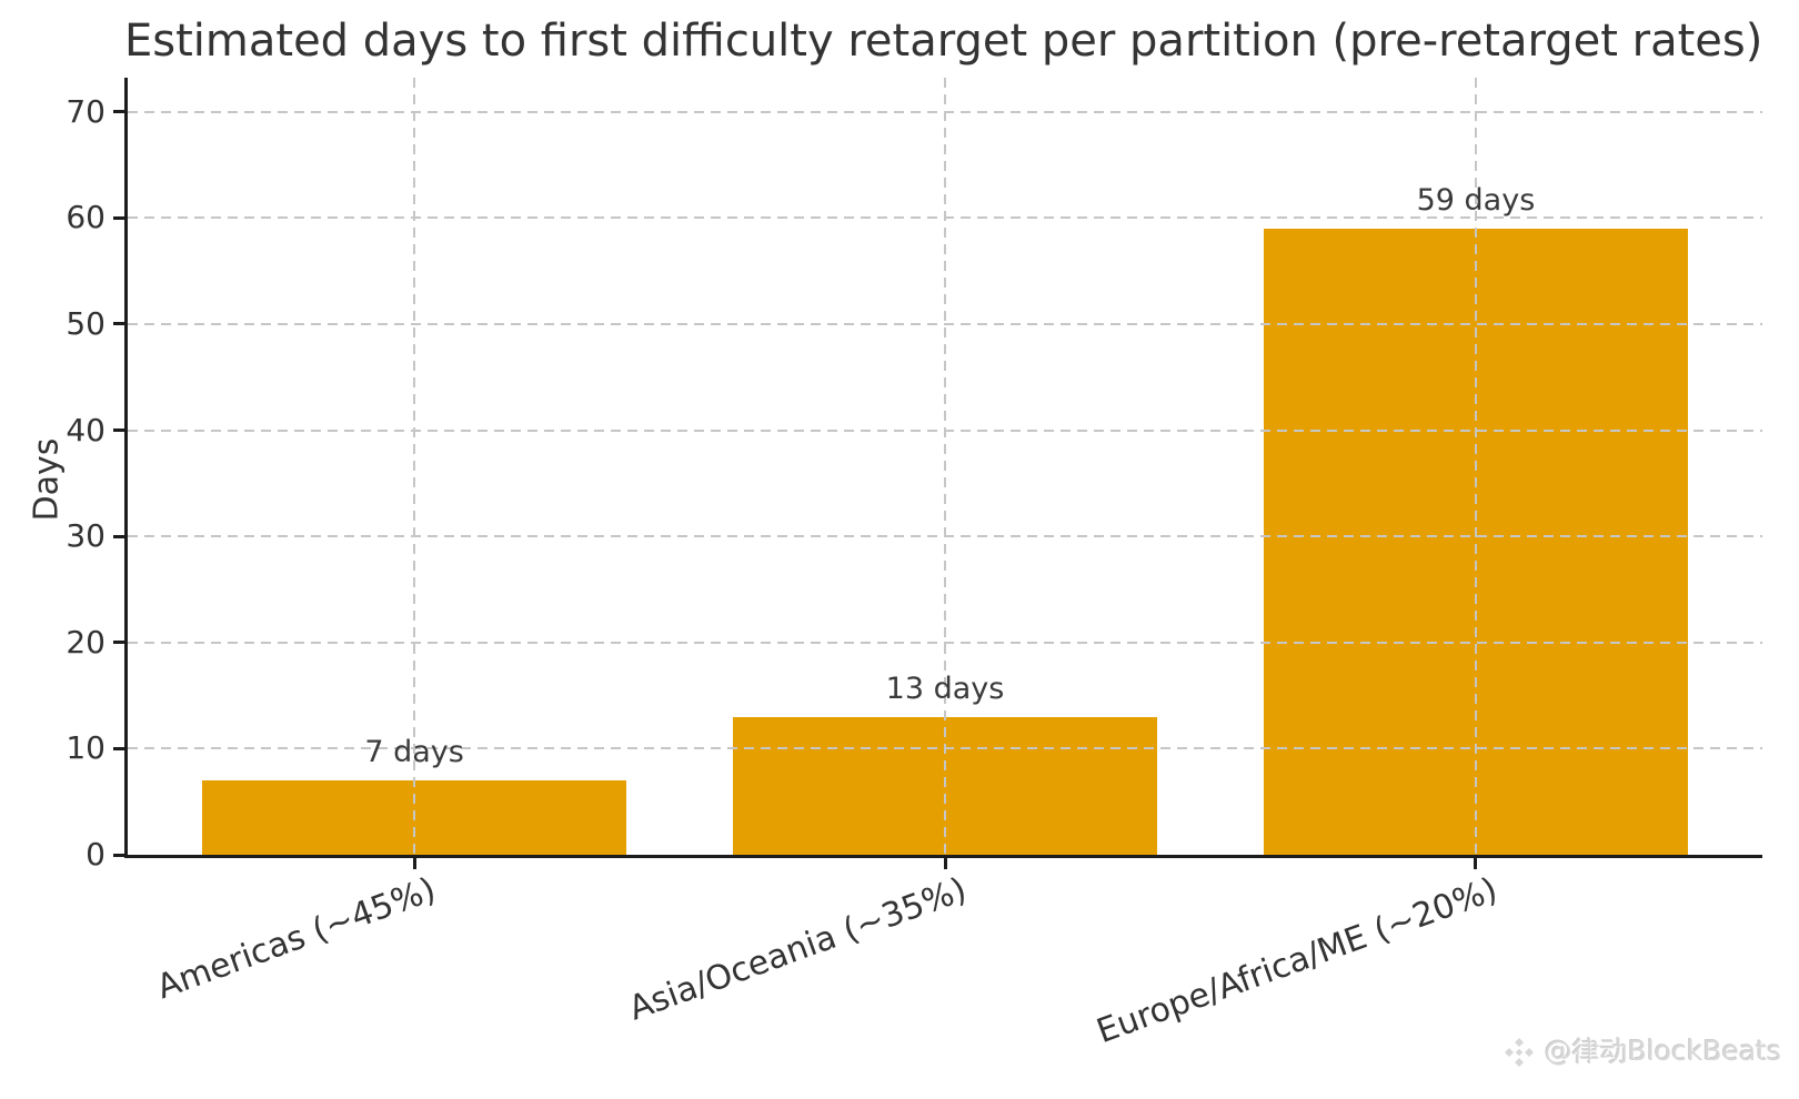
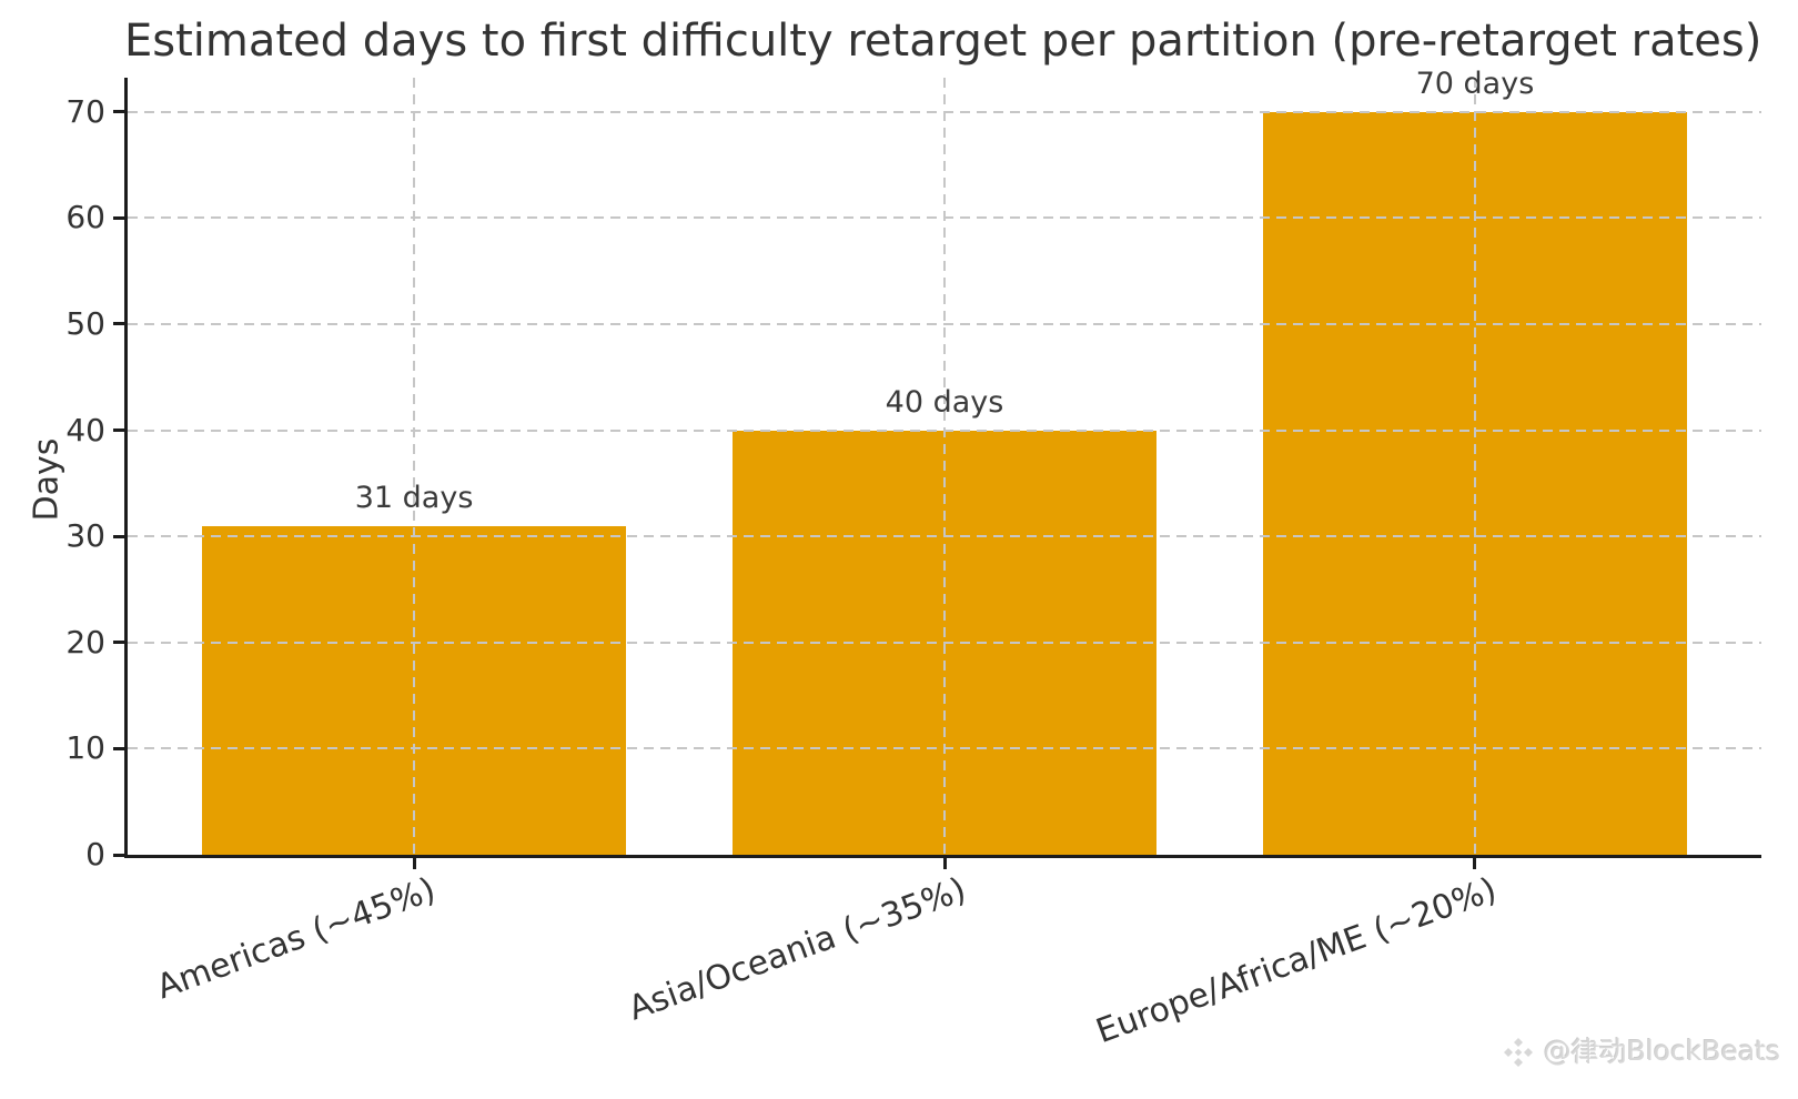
Americas (~45%): 7 -> 31
Asia/Oceania (~35%): 13 -> 40
Europe/Africa/ME (~20%): 59 -> 70
